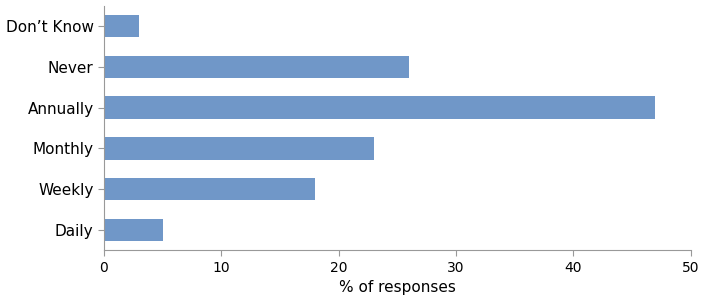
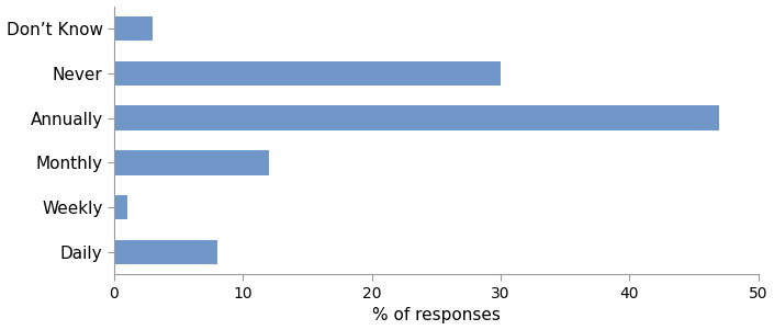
Never: 26 -> 30
Monthly: 23 -> 12
Weekly: 18 -> 1
Daily: 5 -> 8
